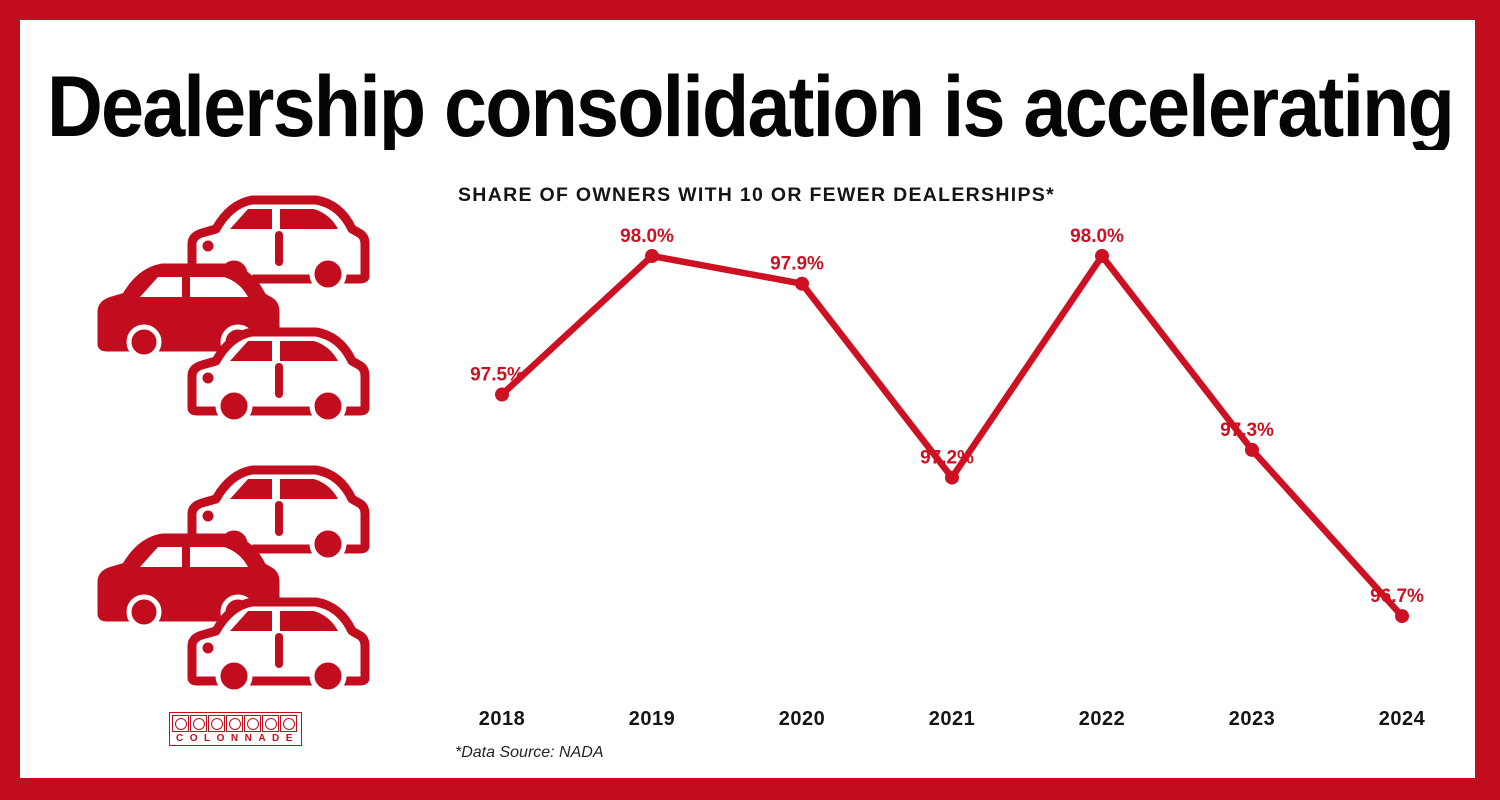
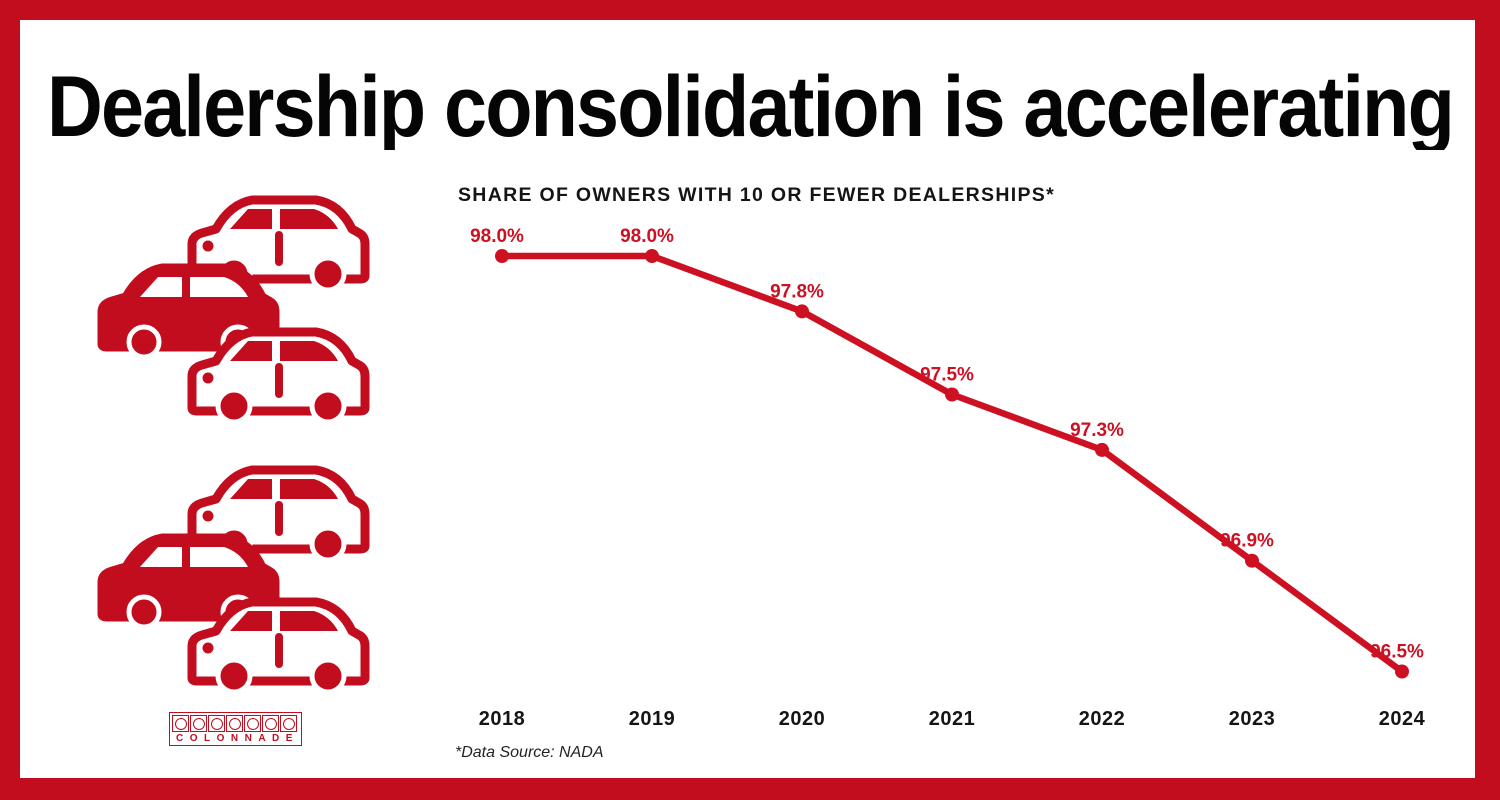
2018: 97.5% -> 98.0%
2020: 97.9% -> 97.8%
2021: 97.2% -> 97.5%
2022: 98.0% -> 97.3%
2023: 97.3% -> 96.9%
2024: 96.7% -> 96.5%
